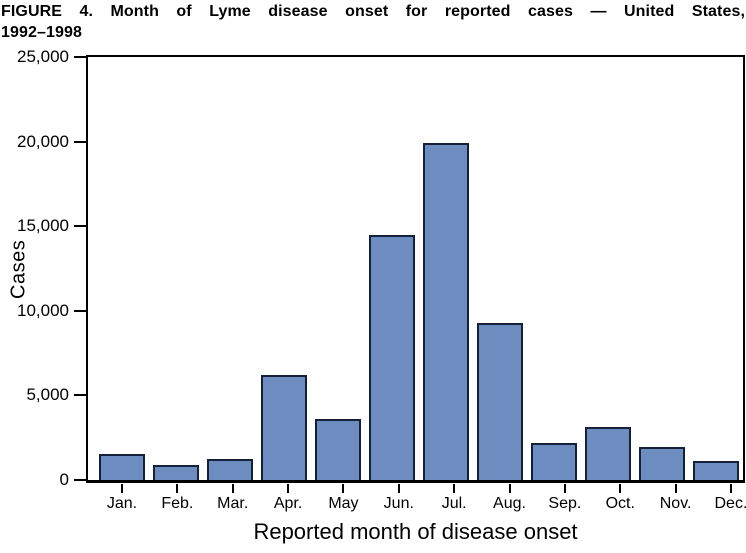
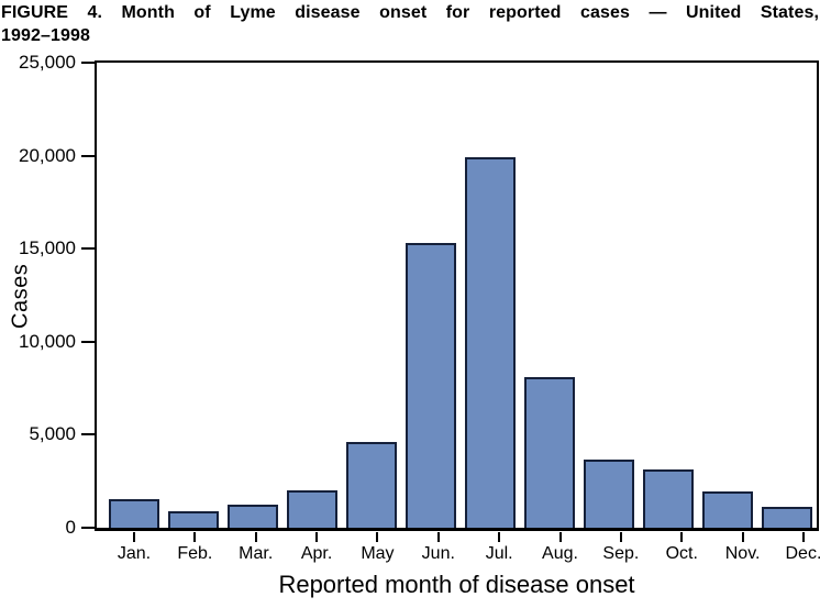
Apr.: 6200 -> 2000
May: 3600 -> 4600
Jun.: 14500 -> 15300
Aug.: 9300 -> 8100
Sep.: 2200 -> 3600
